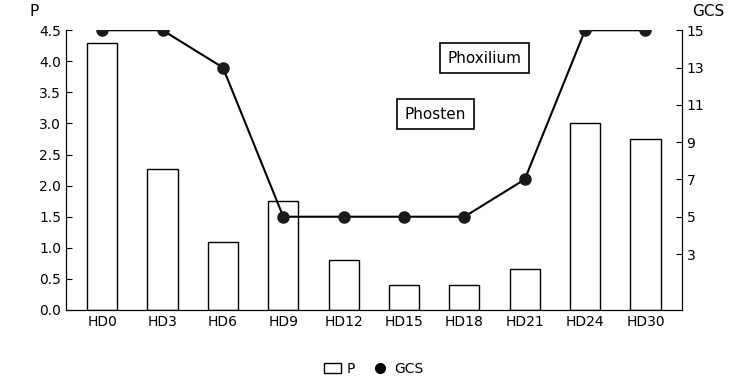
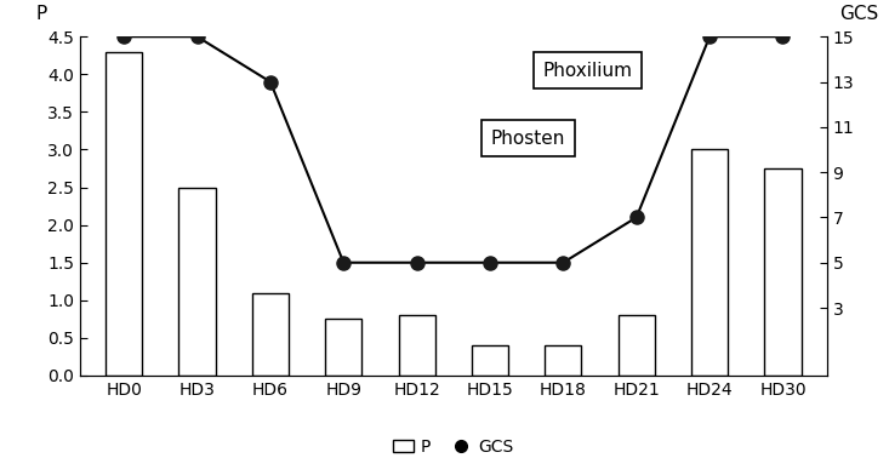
P/HD3: 2.26 -> 2.50
P/HD9: 1.76 -> 0.75
P/HD21: 0.66 -> 0.80
